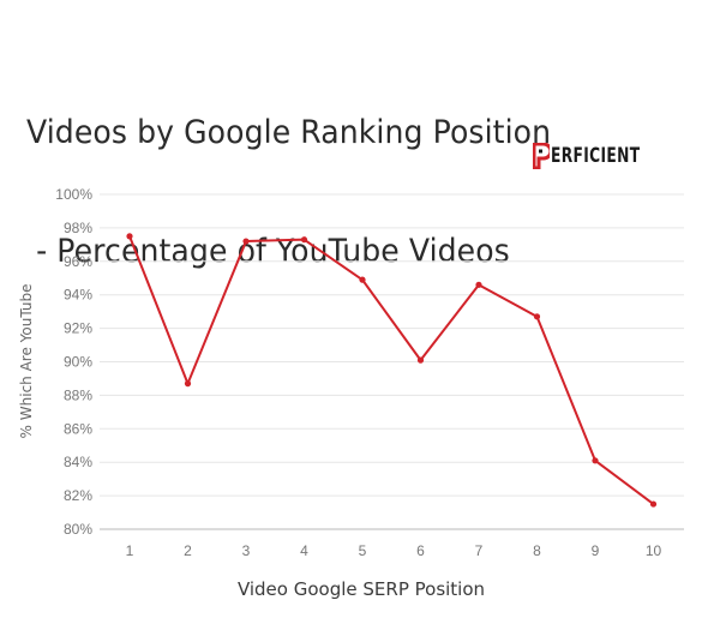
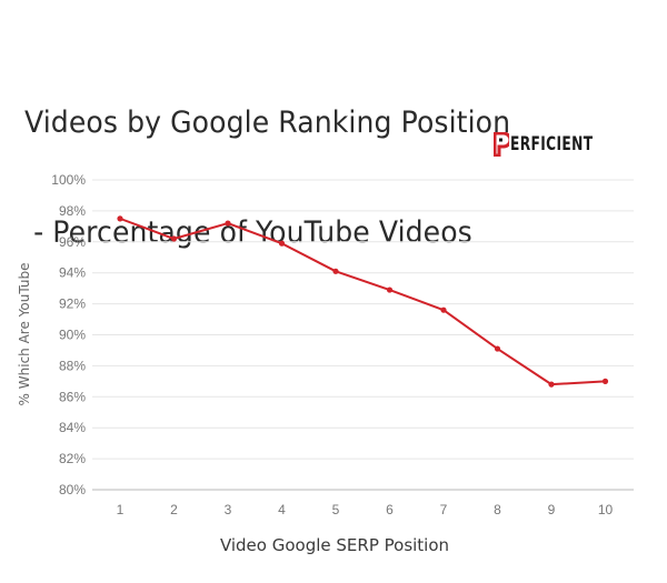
2: 88.7% -> 96.2%
4: 97.3% -> 95.9%
5: 94.9% -> 94.1%
6: 90.1% -> 92.9%
7: 94.6% -> 91.6%
8: 92.7% -> 89.1%
9: 84.1% -> 86.8%
10: 81.5% -> 87.0%
